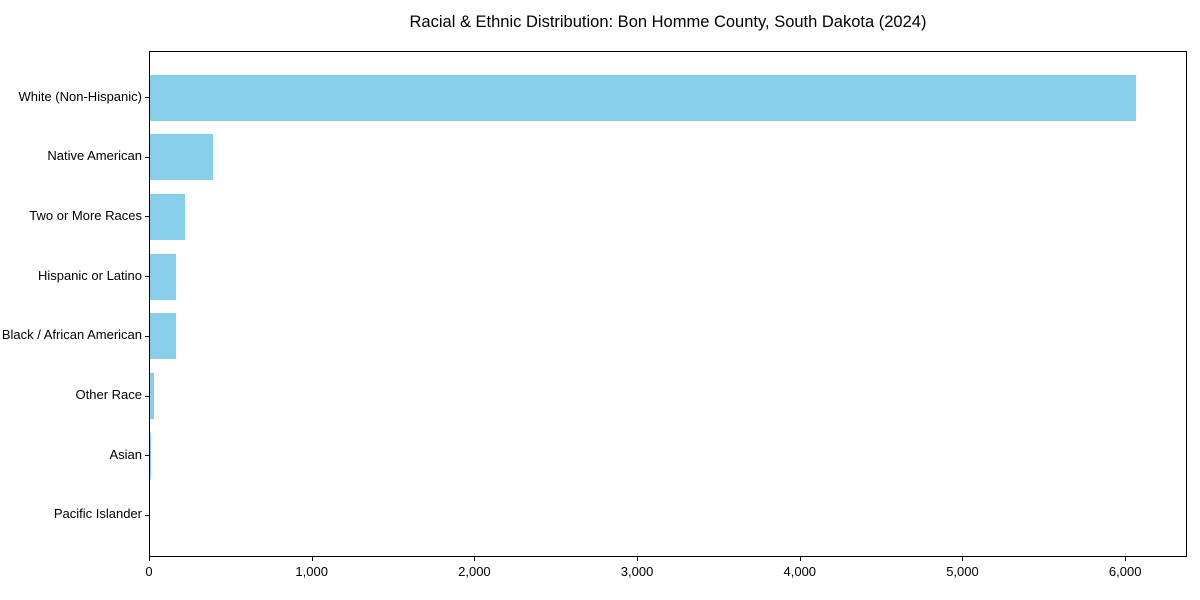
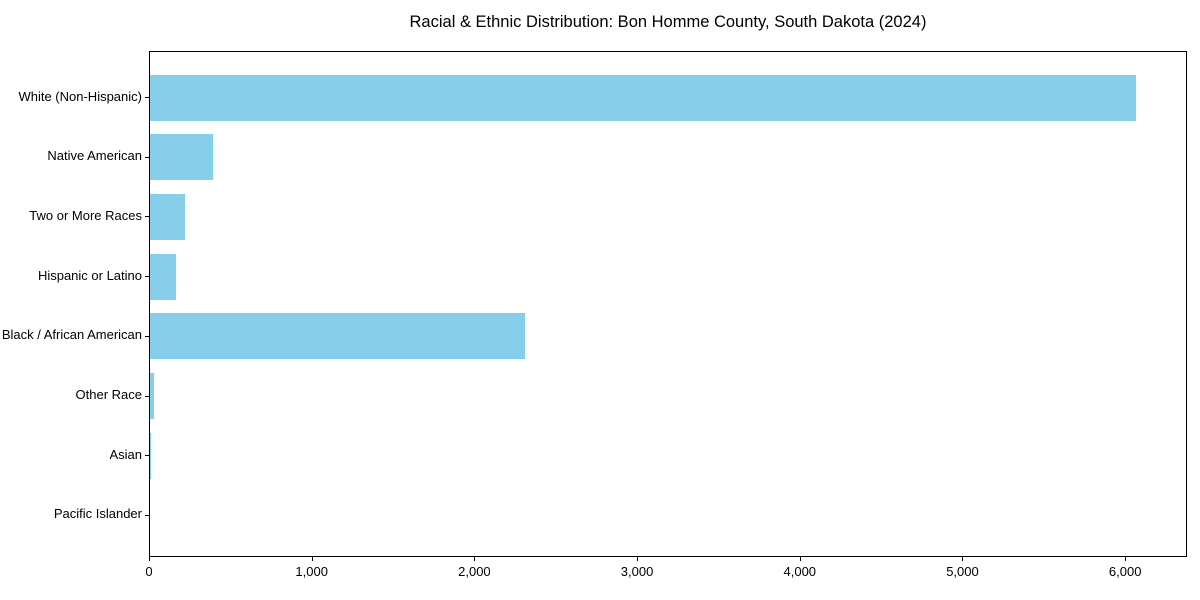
Black / African American: 160 -> 2310
